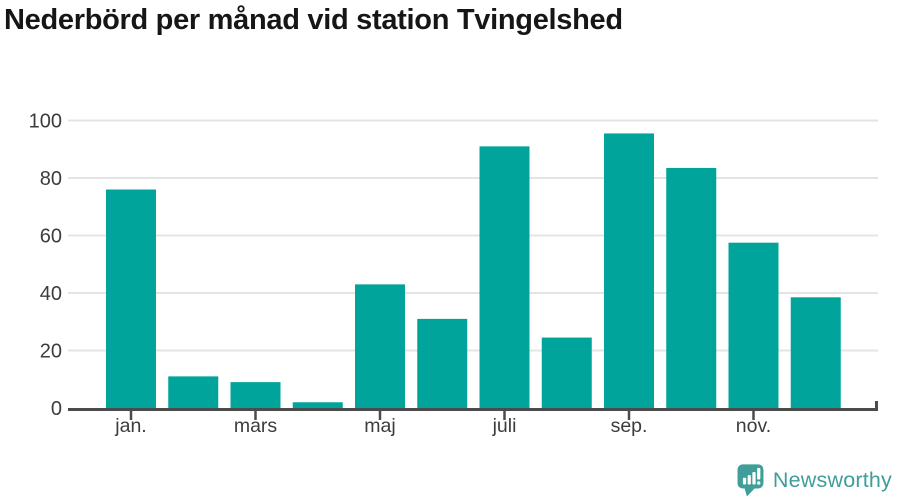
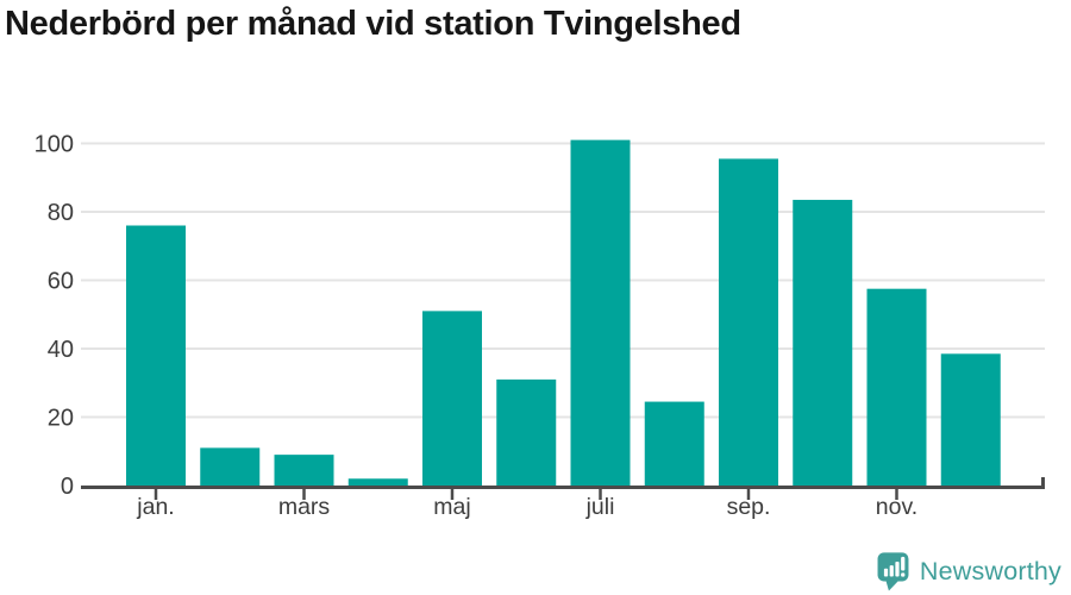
maj: 43 -> 51
juli: 91 -> 101
